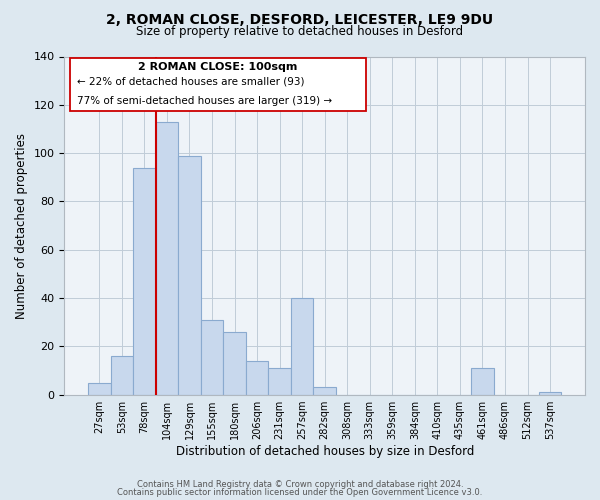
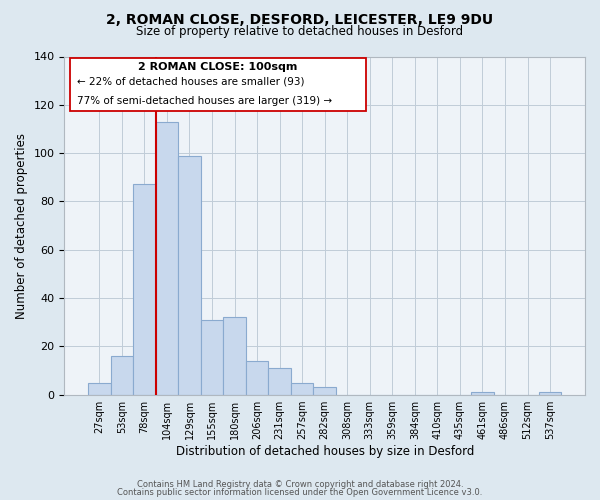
78sqm: 94 -> 87
180sqm: 26 -> 32
257sqm: 40 -> 5
461sqm: 11 -> 1
